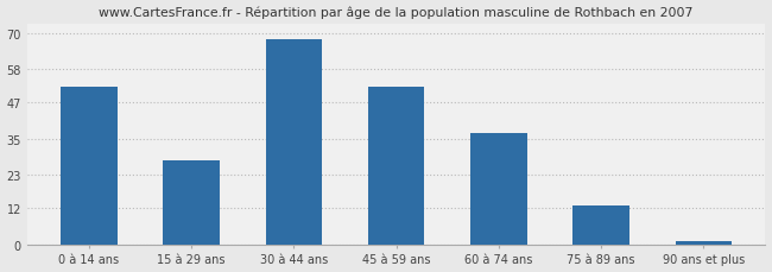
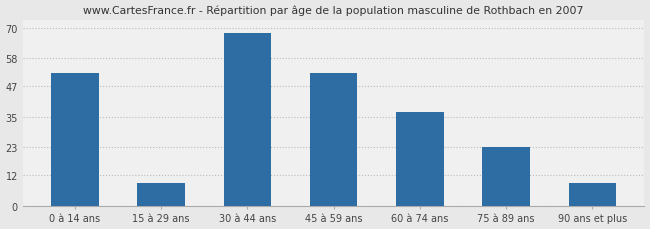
15 à 29 ans: 28 -> 9
75 à 89 ans: 13 -> 23
90 ans et plus: 1 -> 9
